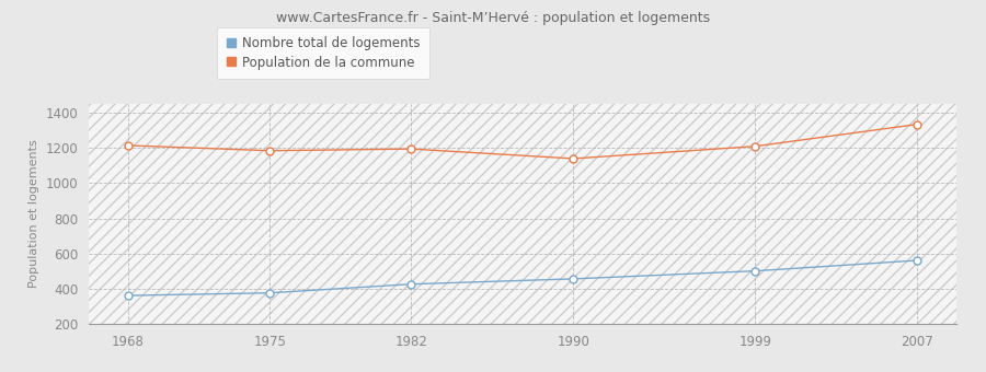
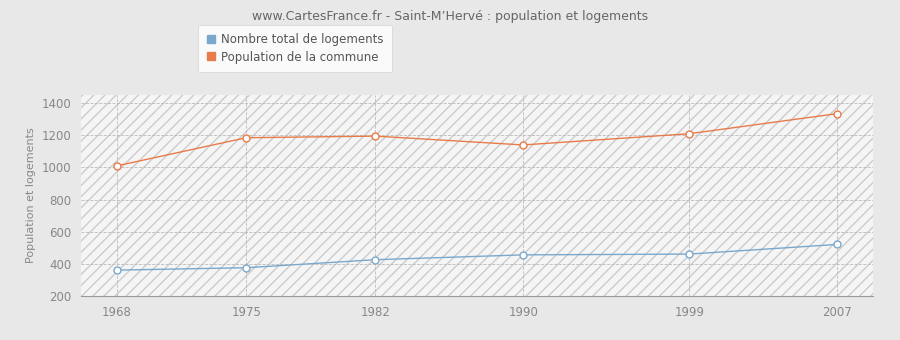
Population de la commune/1968: 1220 -> 1010
Nombre total de logements/1999: 500 -> 460
Nombre total de logements/2007: 560 -> 520
